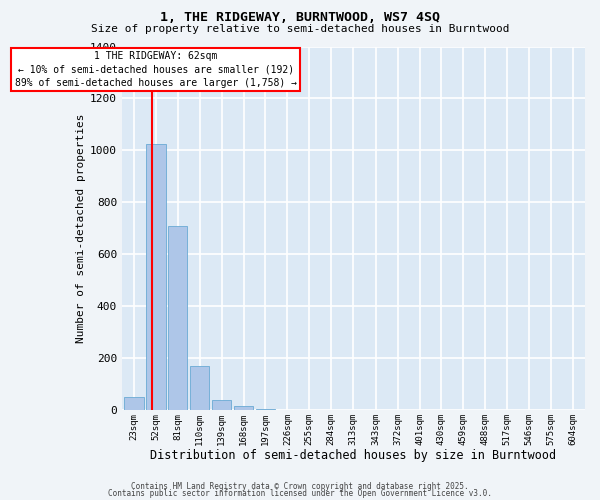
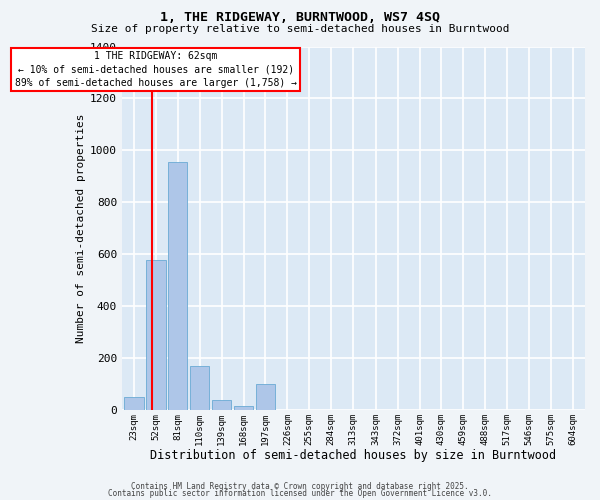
52sqm: 1025 -> 580
81sqm: 710 -> 955
197sqm: 5 -> 100
